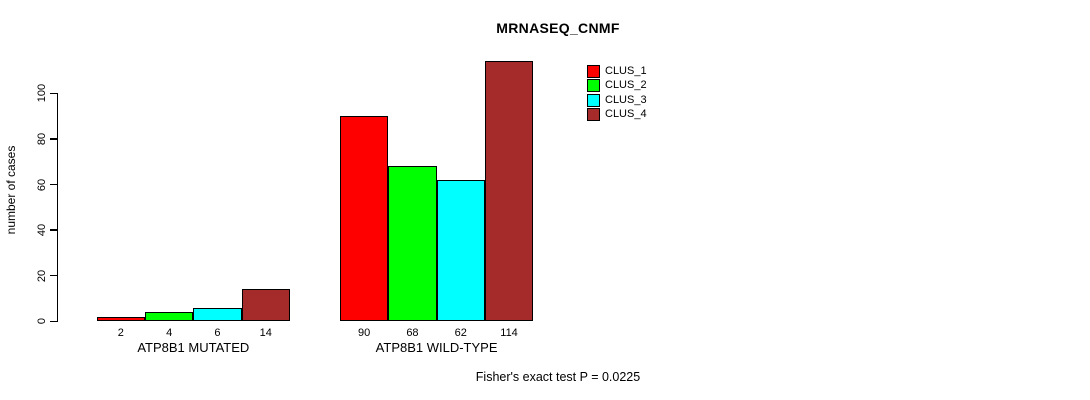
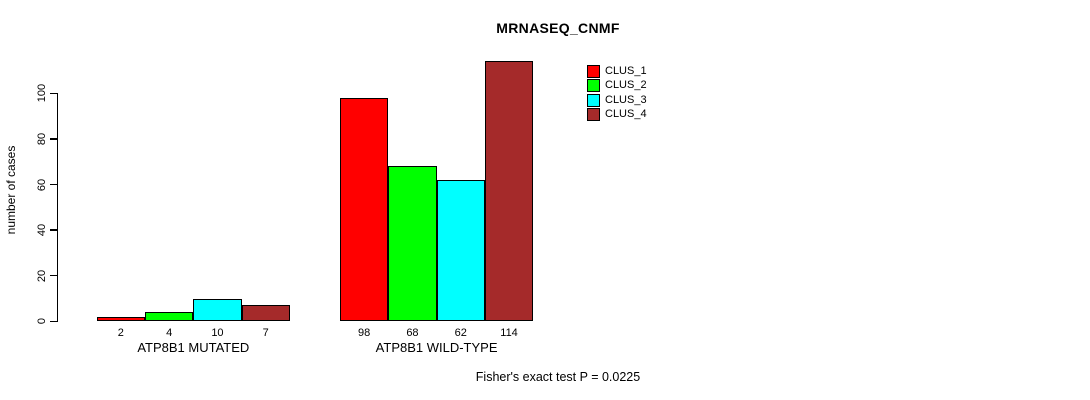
CLUS_3/ATP8B1 MUTATED: 6 -> 10
CLUS_4/ATP8B1 MUTATED: 14 -> 7
CLUS_1/ATP8B1 WILD-TYPE: 90 -> 98
